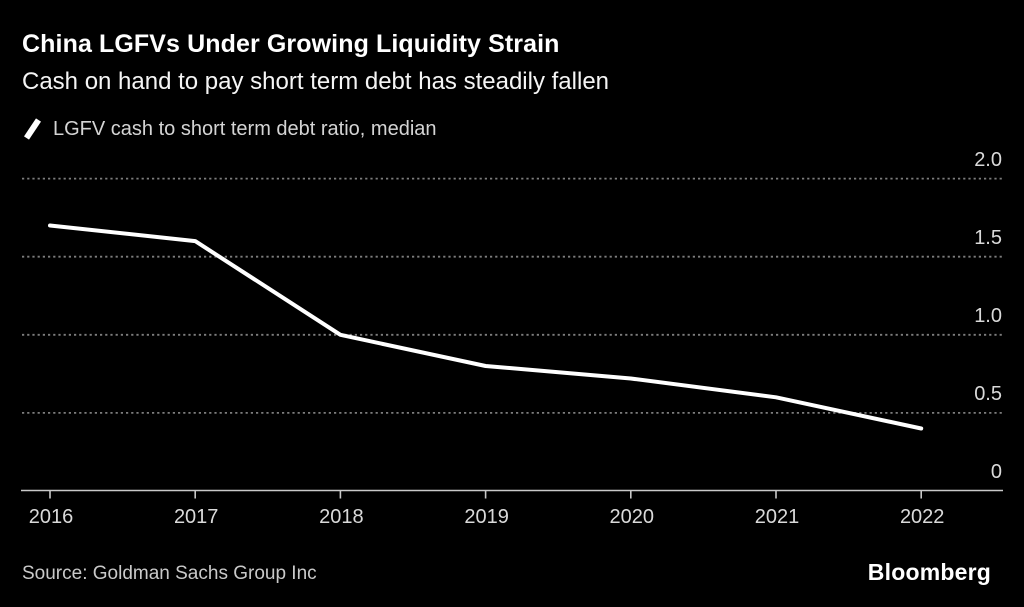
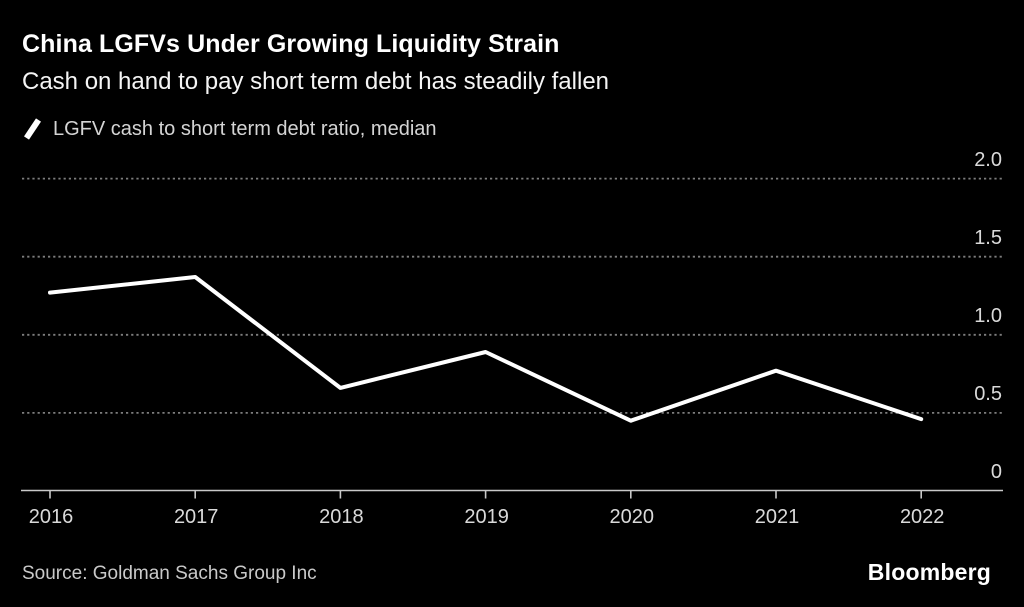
2016: 1.70 -> 1.27
2017: 1.60 -> 1.37
2018: 1.00 -> 0.66
2019: 0.80 -> 0.89
2020: 0.72 -> 0.45
2021: 0.60 -> 0.77
2022: 0.40 -> 0.46
